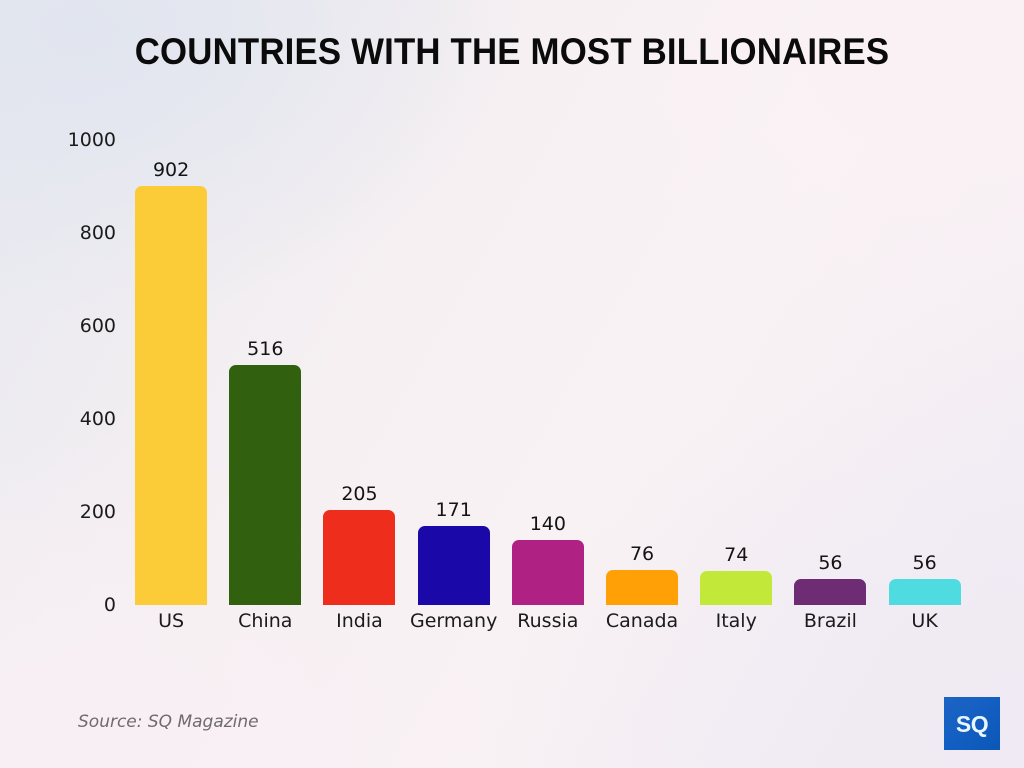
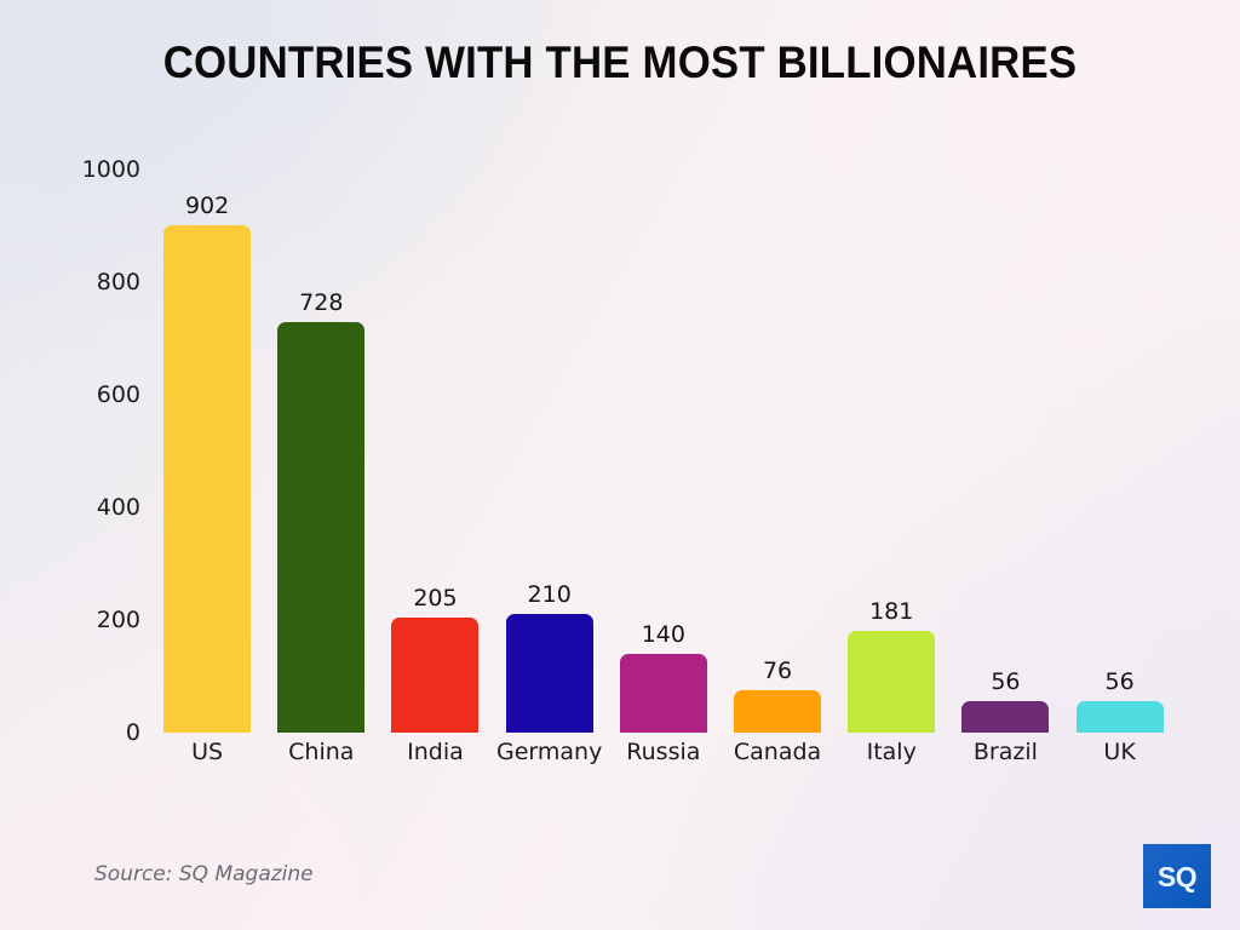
China: 516 -> 728
Germany: 171 -> 210
Italy: 74 -> 181
